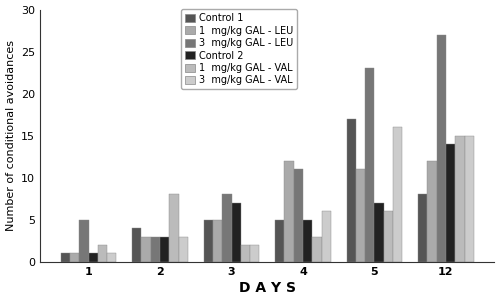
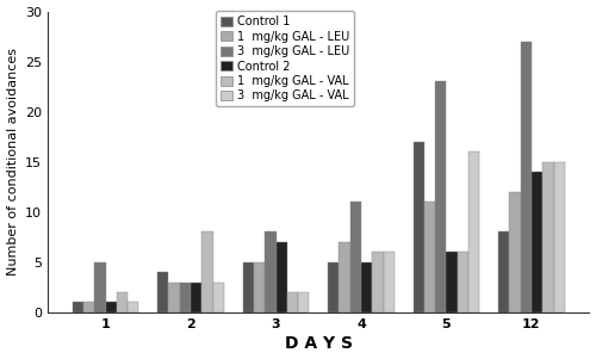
1 mg/kg GAL - LEU/4: 12 -> 7
1 mg/kg GAL - VAL/4: 3 -> 6
Control 2/5: 7 -> 6
